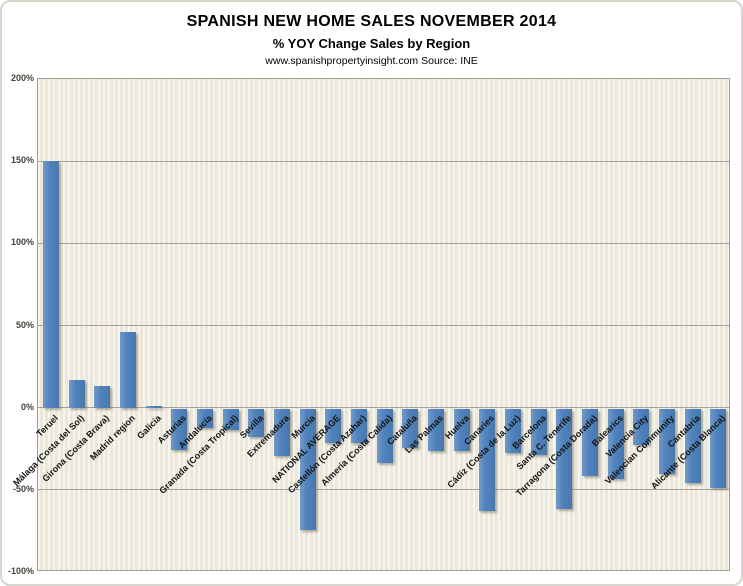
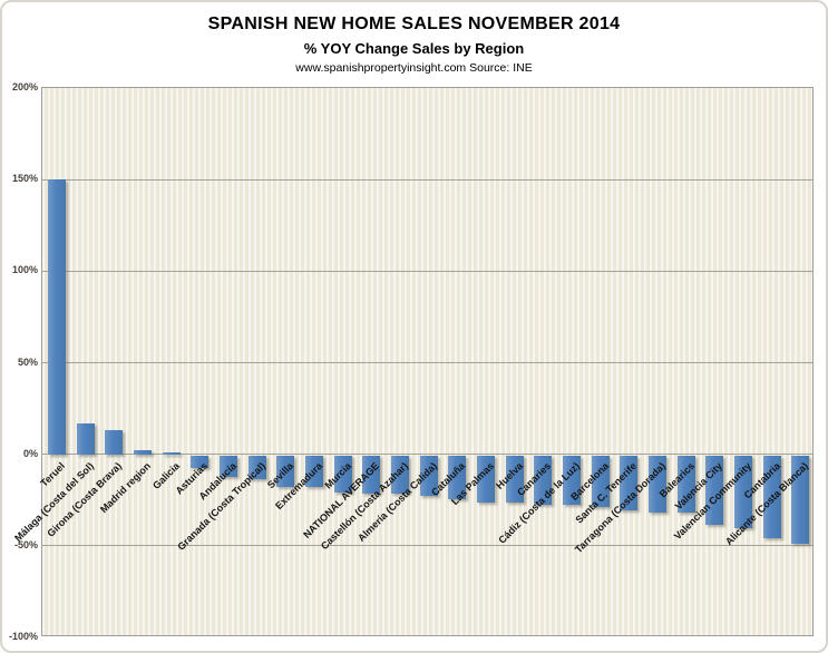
Madrid region: 46% -> 2%
Asturias: -25% -> -7%
Extremadura: -29% -> -17%
Murcia: -74% -> -20%
Almería (Costa Calida): -33% -> -22%
Canaries: -62% -> -27%
Santa C. Tenerife: -61% -> -30%
Tarragona (Costa Dorada): -41% -> -31%
Balearics: -43% -> -31%
Valencia City: -22% -> -38%
